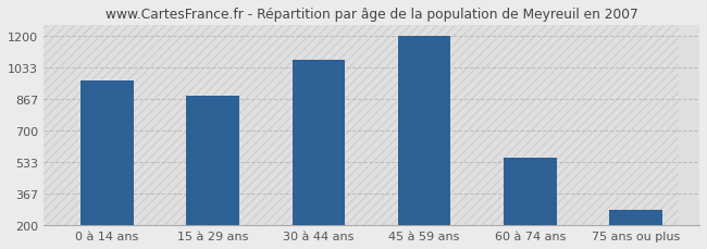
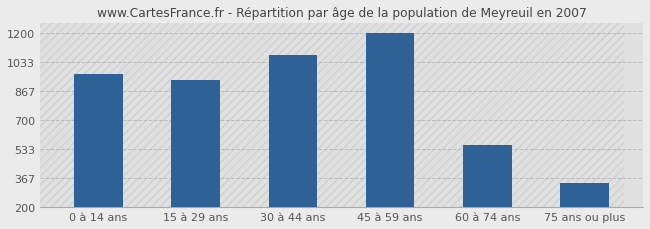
15 à 29 ans: 880 -> 930
75 ans ou plus: 280 -> 340
